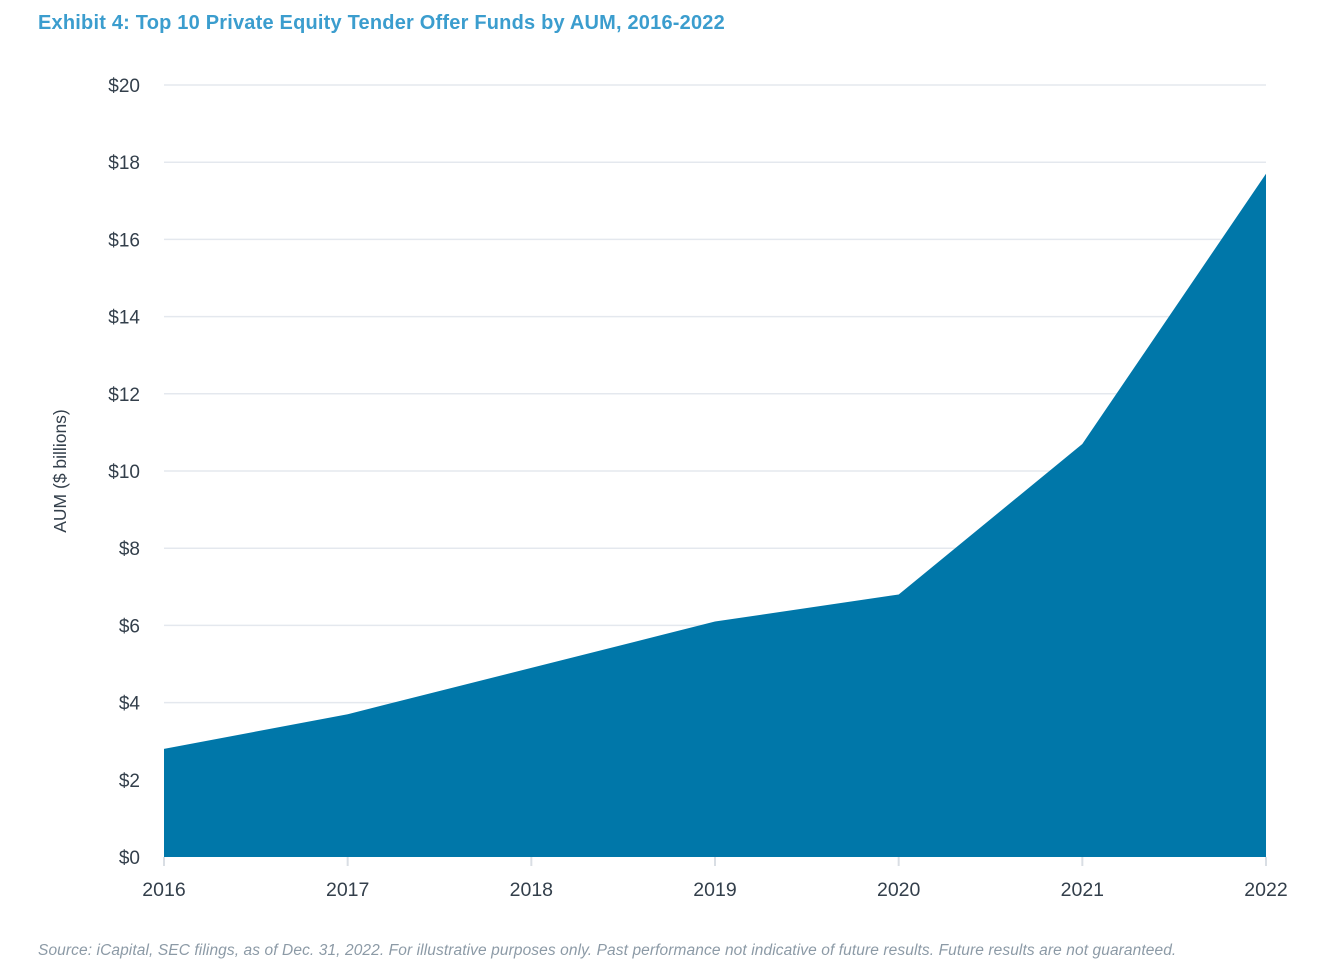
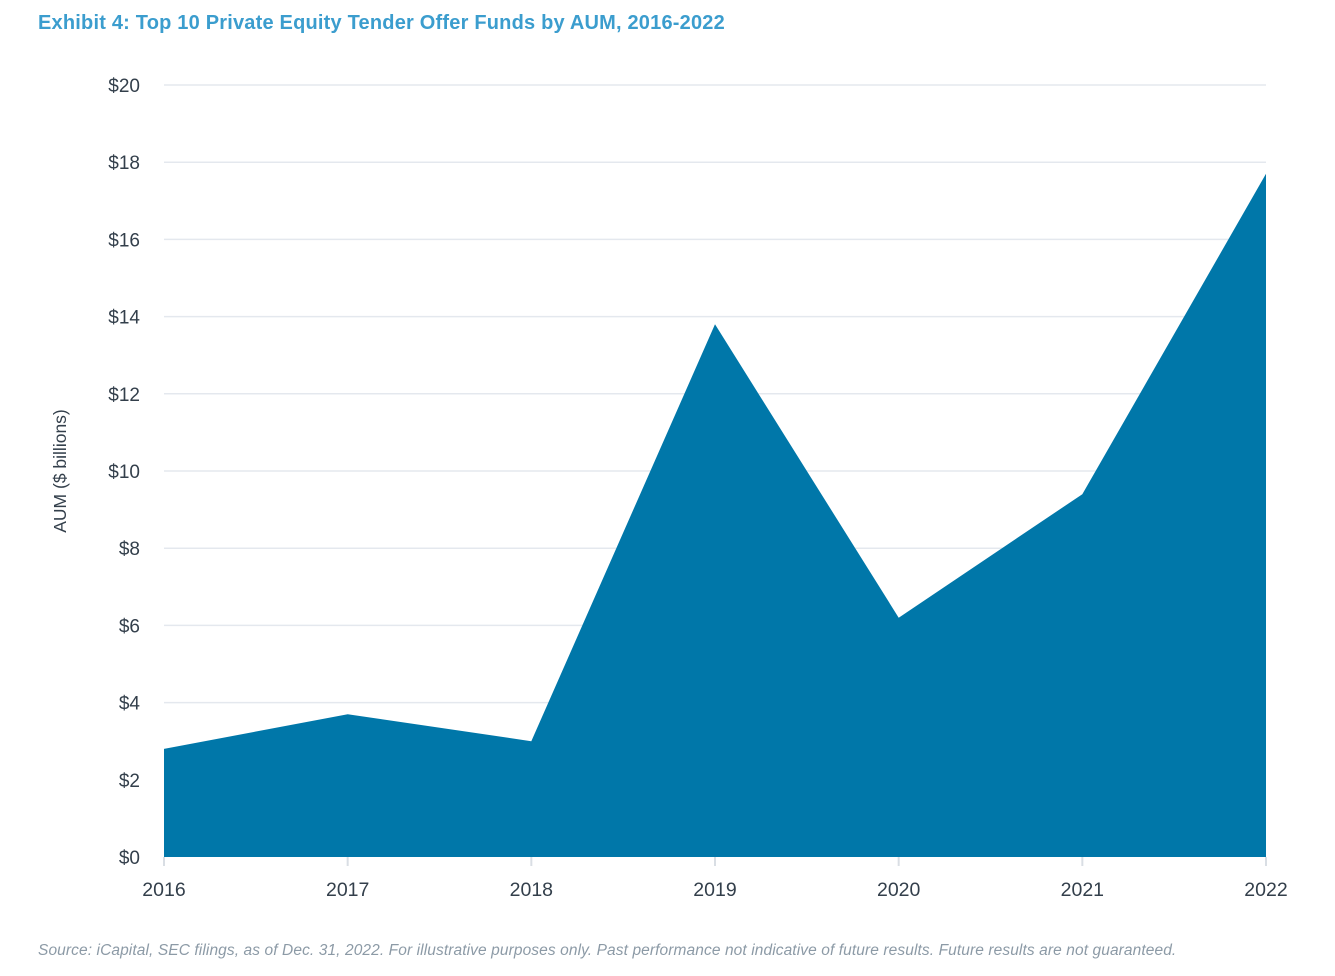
2018: $4.9 -> $3.0
2019: $6.1 -> $13.8
2020: $6.8 -> $6.2
2021: $10.7 -> $9.4
